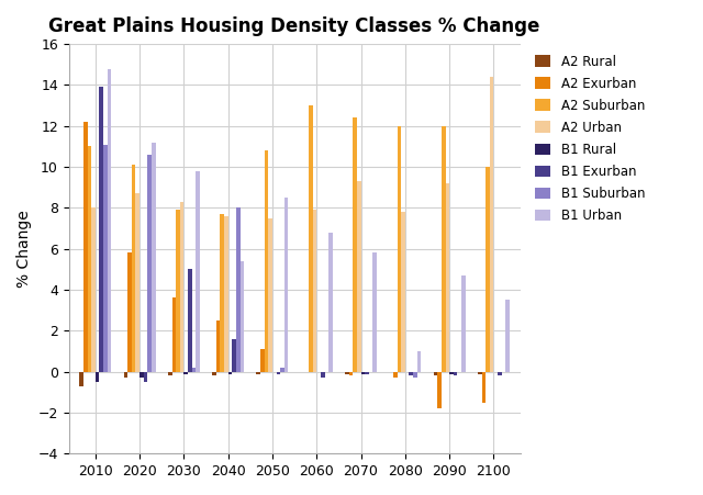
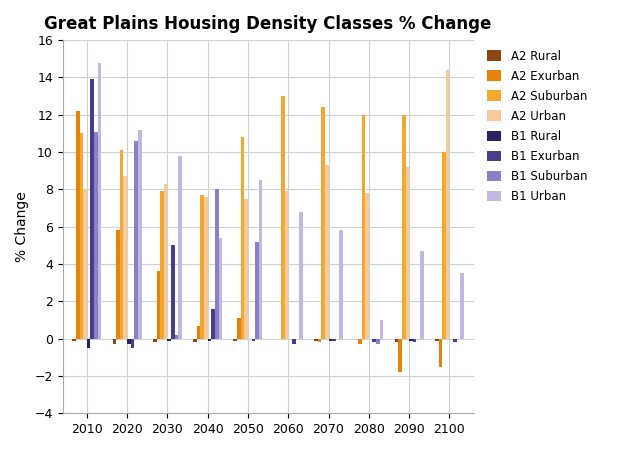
A2 Rural/2010: -0.7 -> -0.1
A2 Exurban/2040: 2.5 -> 0.7
B1 Suburban/2050: 0.2 -> 5.2
